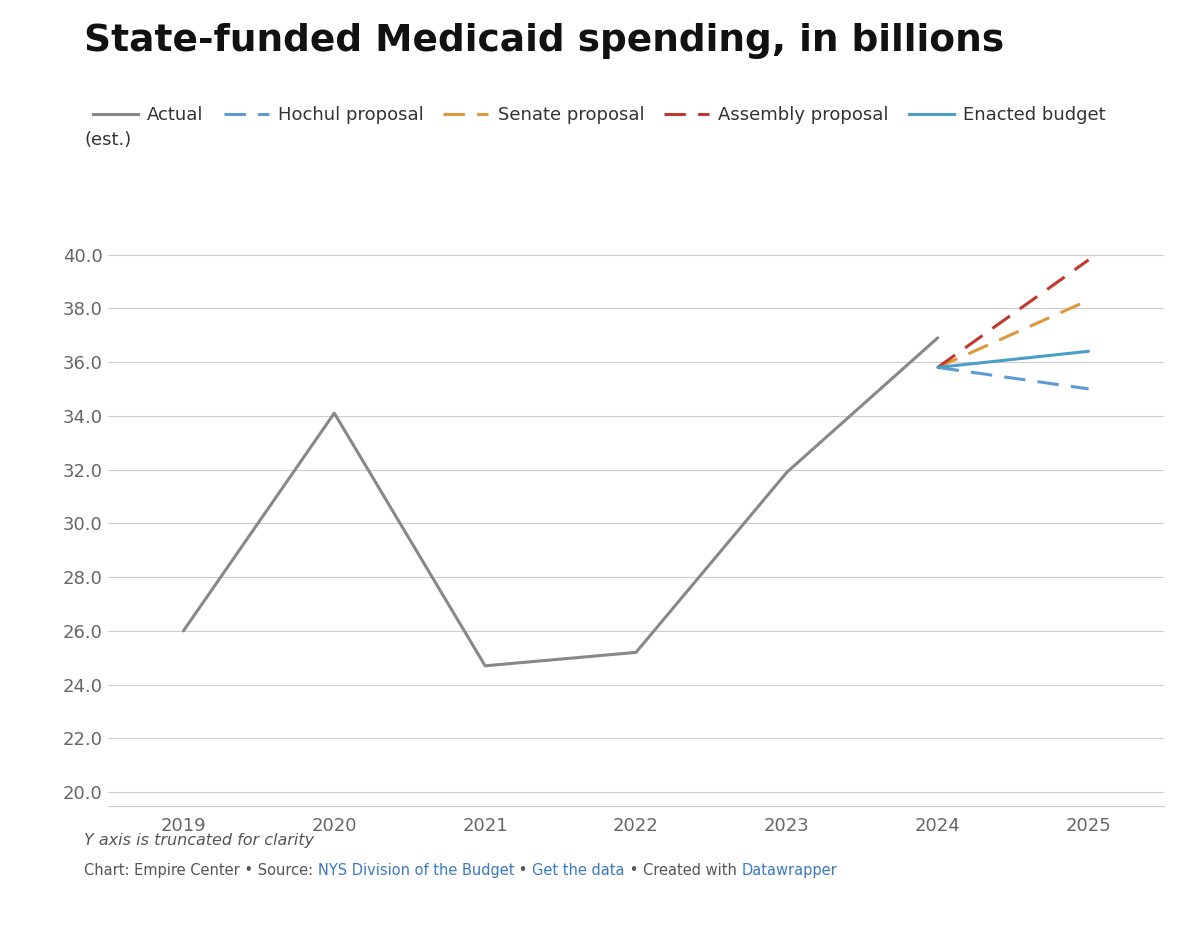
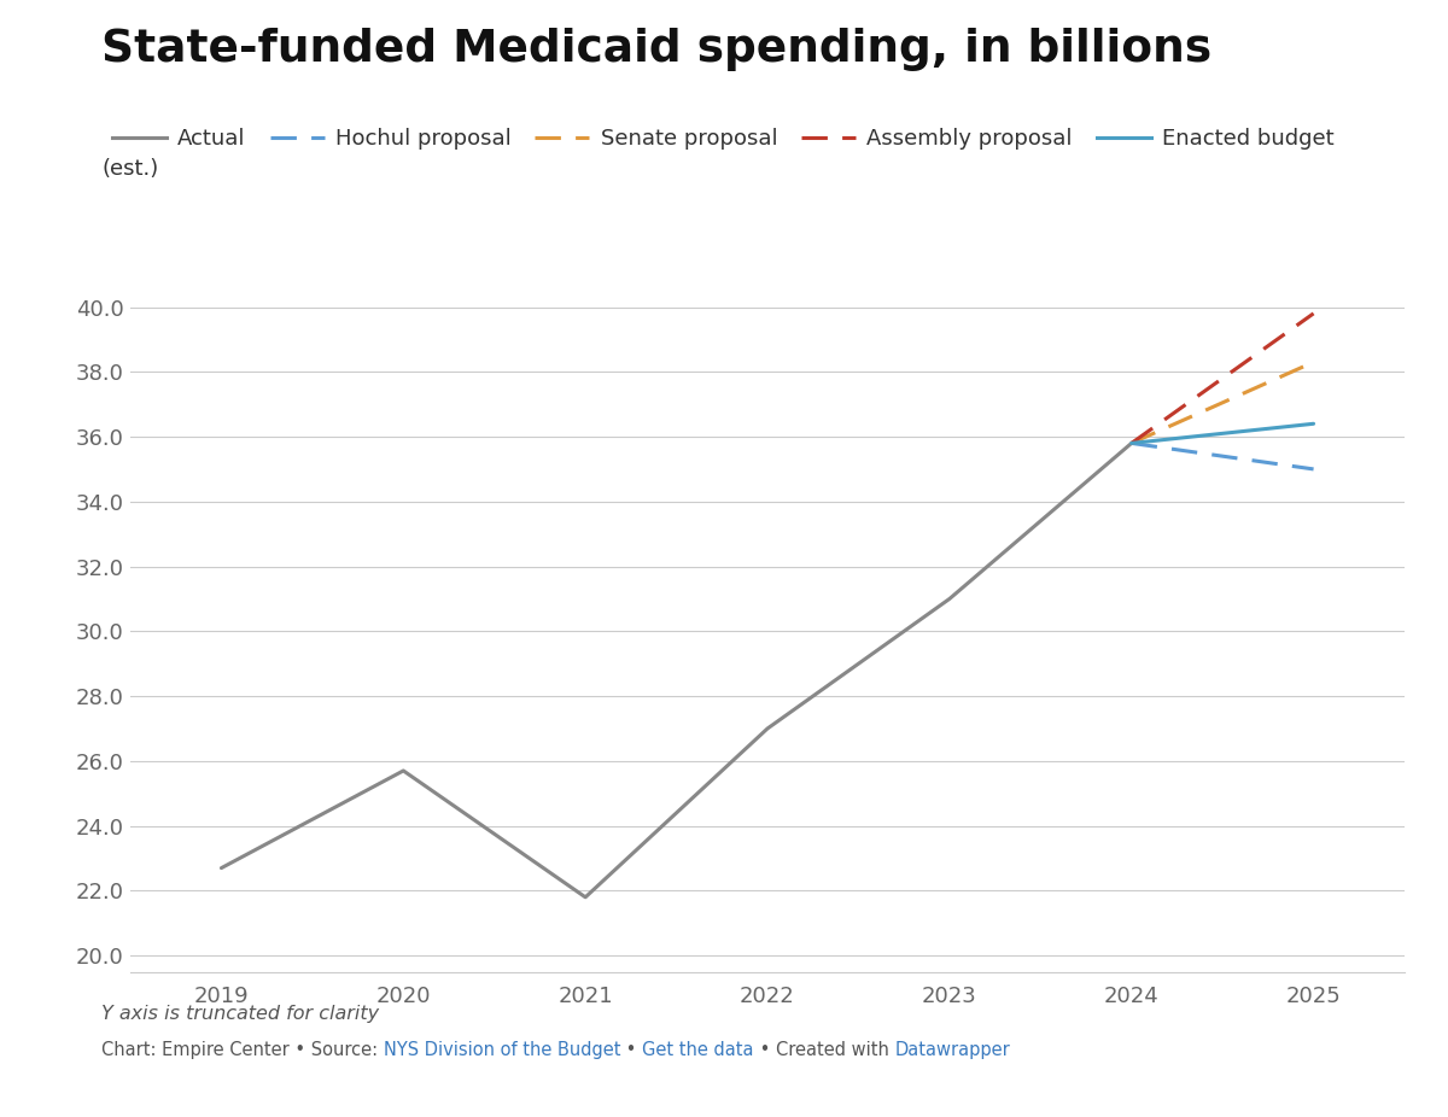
2019: 26.0 -> 22.7
2020: 34.1 -> 25.7
2021: 24.7 -> 21.8
2022: 25.2 -> 27.0
2023: 31.9 -> 31.0
2024: 36.9 -> 35.8
